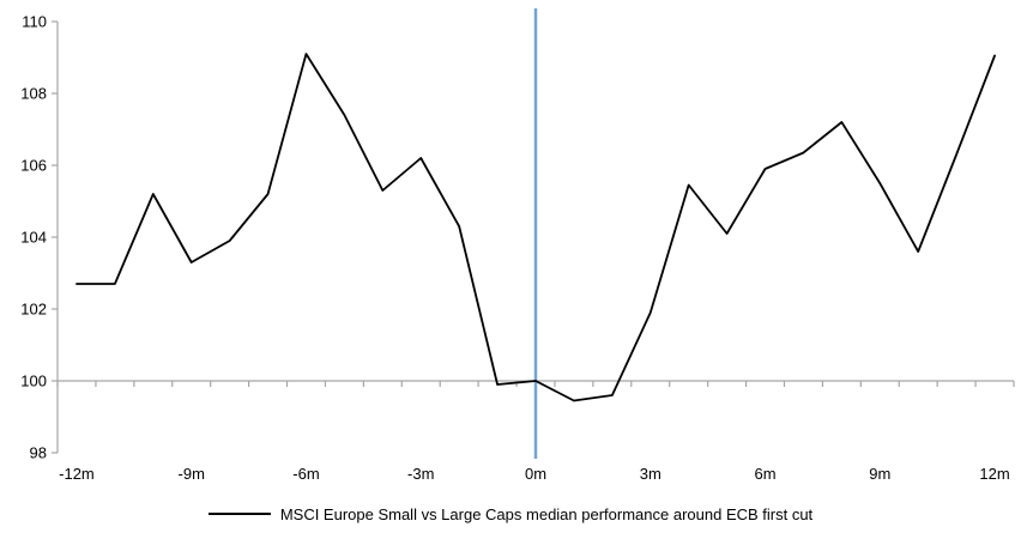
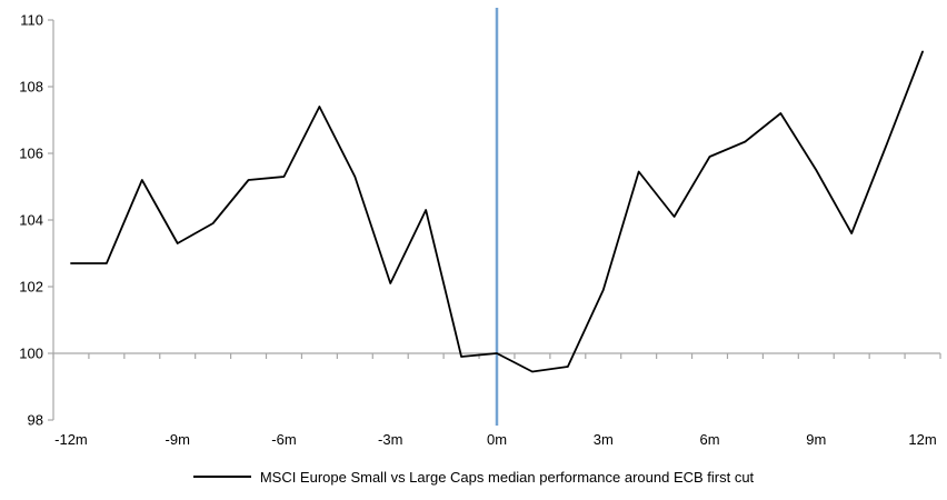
-6m: 109.1 -> 105.3
-3m: 106.2 -> 102.1
